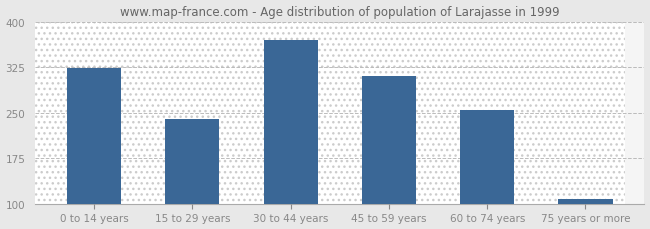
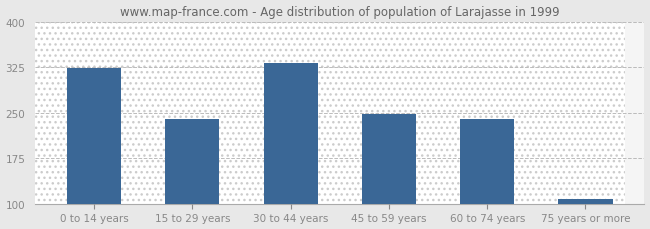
30 to 44 years: 370 -> 331
45 to 59 years: 310 -> 247
60 to 74 years: 254 -> 240
